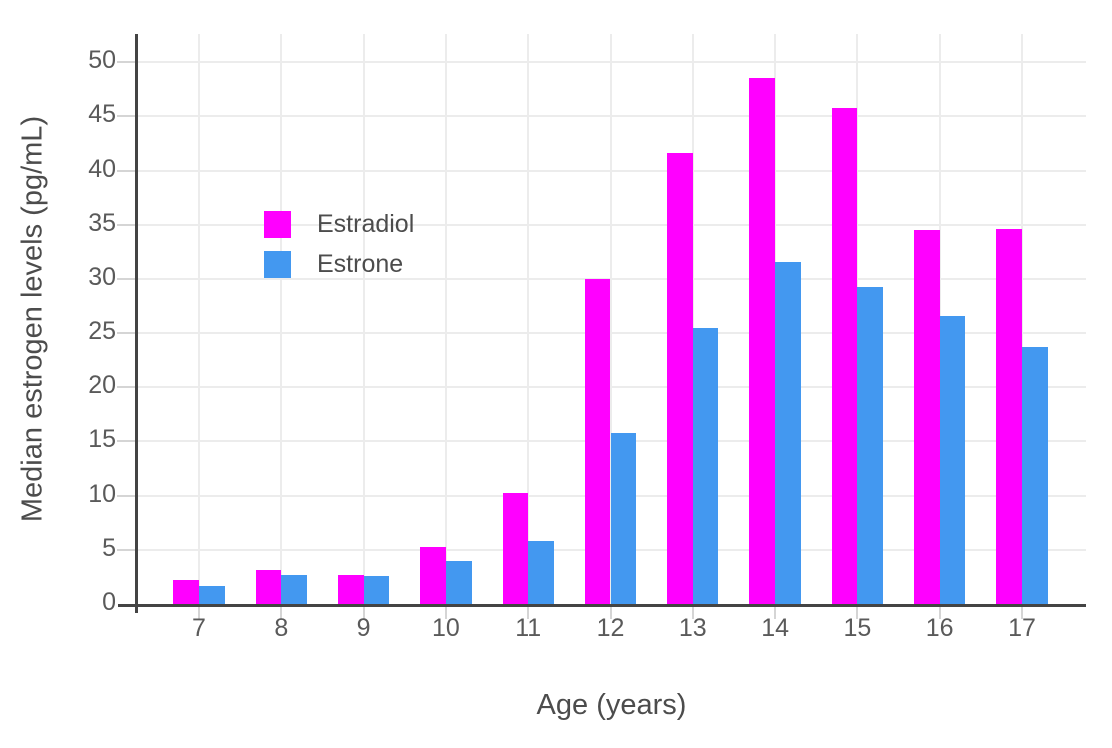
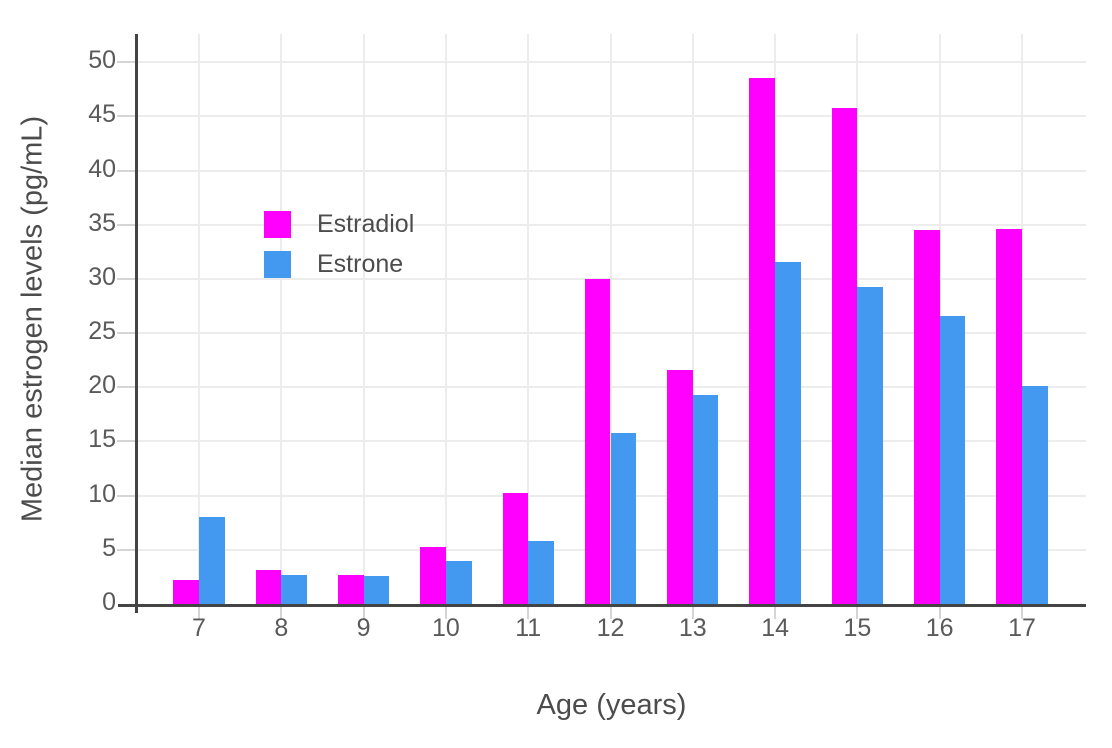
Estrone/7: 1.7 -> 8.0
Estradiol/13: 41.6 -> 21.6
Estrone/13: 25.5 -> 19.3
Estrone/17: 23.7 -> 20.1
